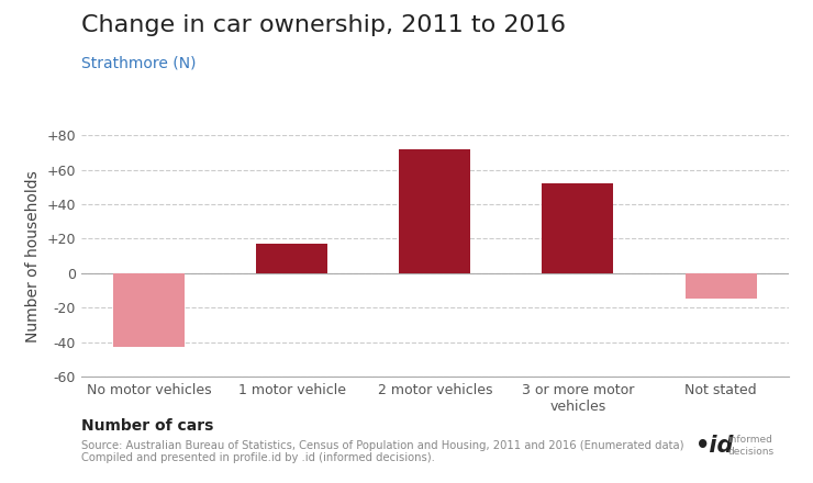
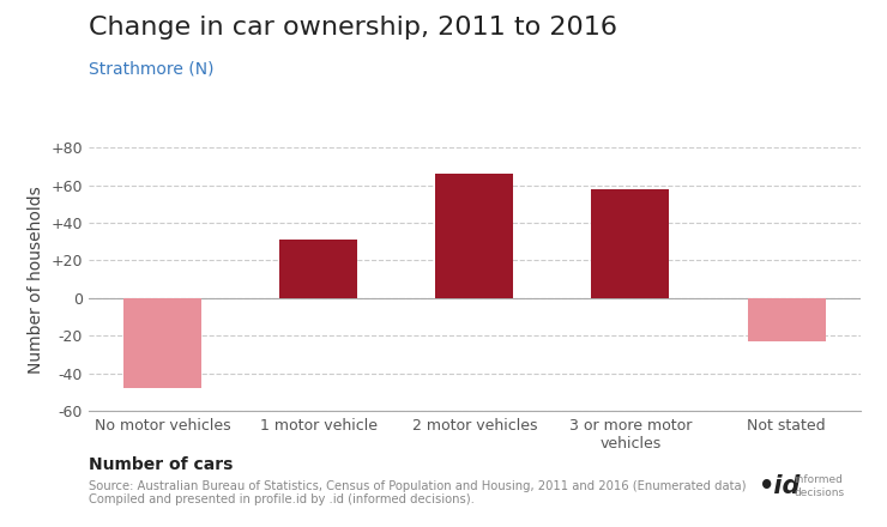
No motor vehicles: -43 -> -48
1 motor vehicle: 17 -> 31
2 motor vehicles: 72 -> 66
3 or more motor vehicles: 52 -> 58
Not stated: -15 -> -23
